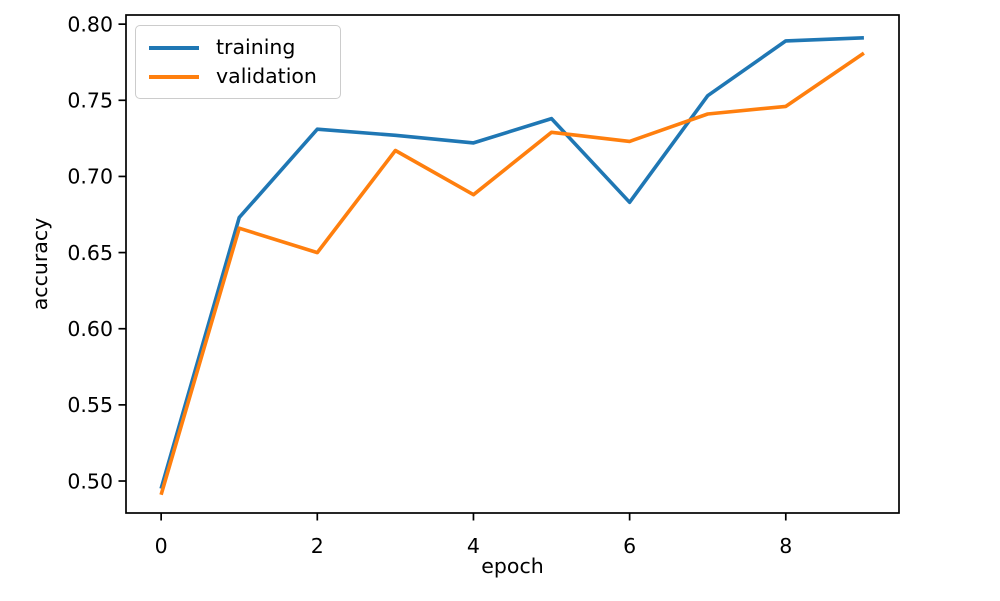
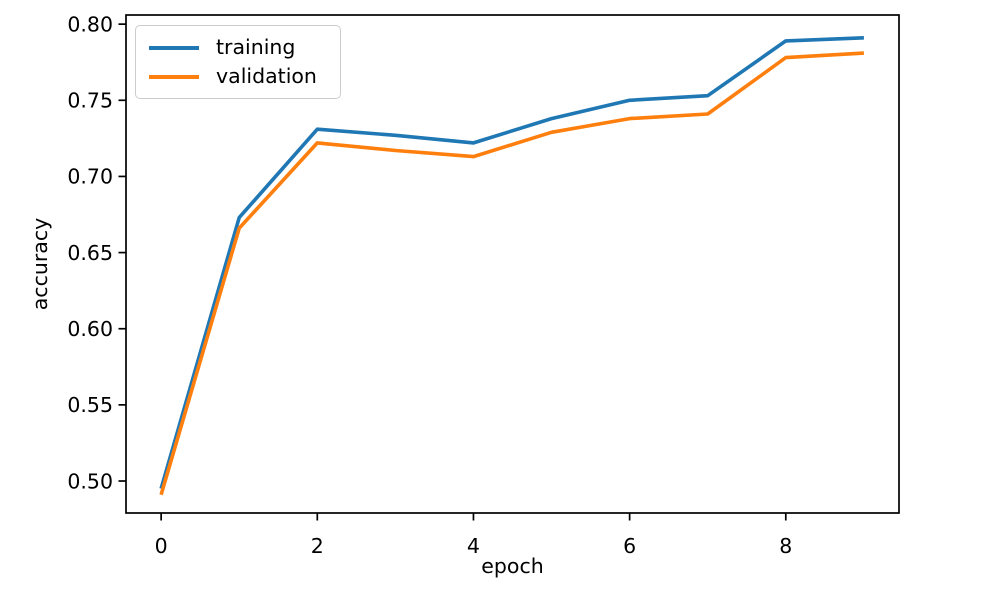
validation/2: 0.650 -> 0.722
validation/4: 0.688 -> 0.713
training/6: 0.683 -> 0.750
validation/6: 0.723 -> 0.738
validation/8: 0.746 -> 0.778
